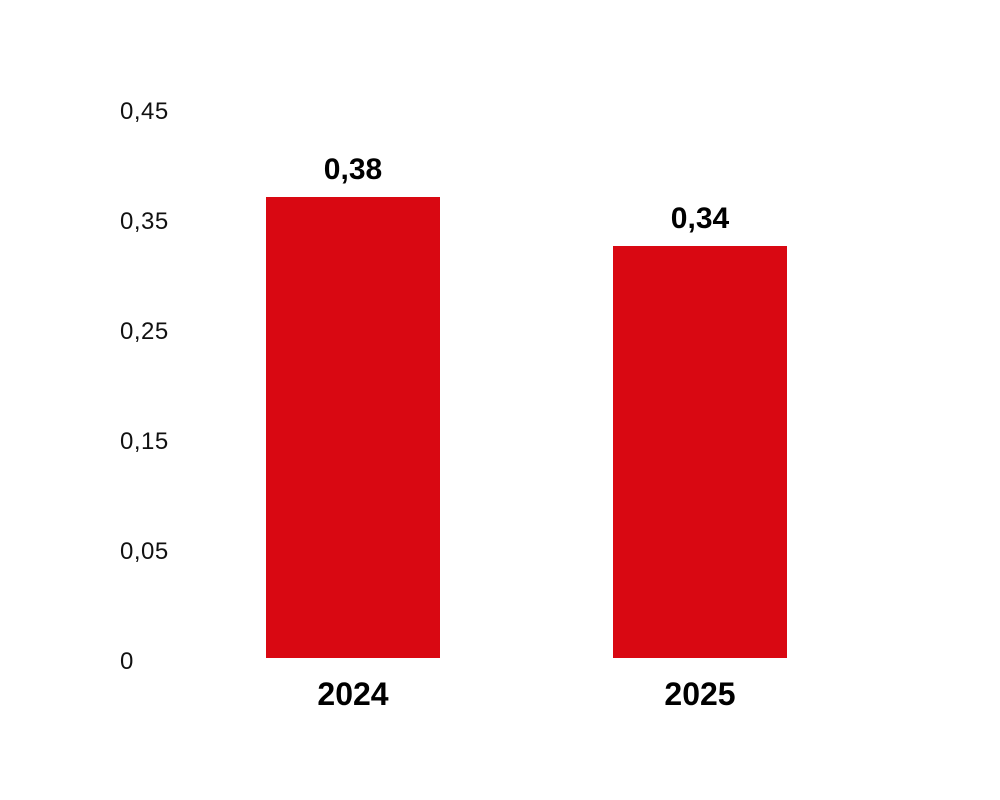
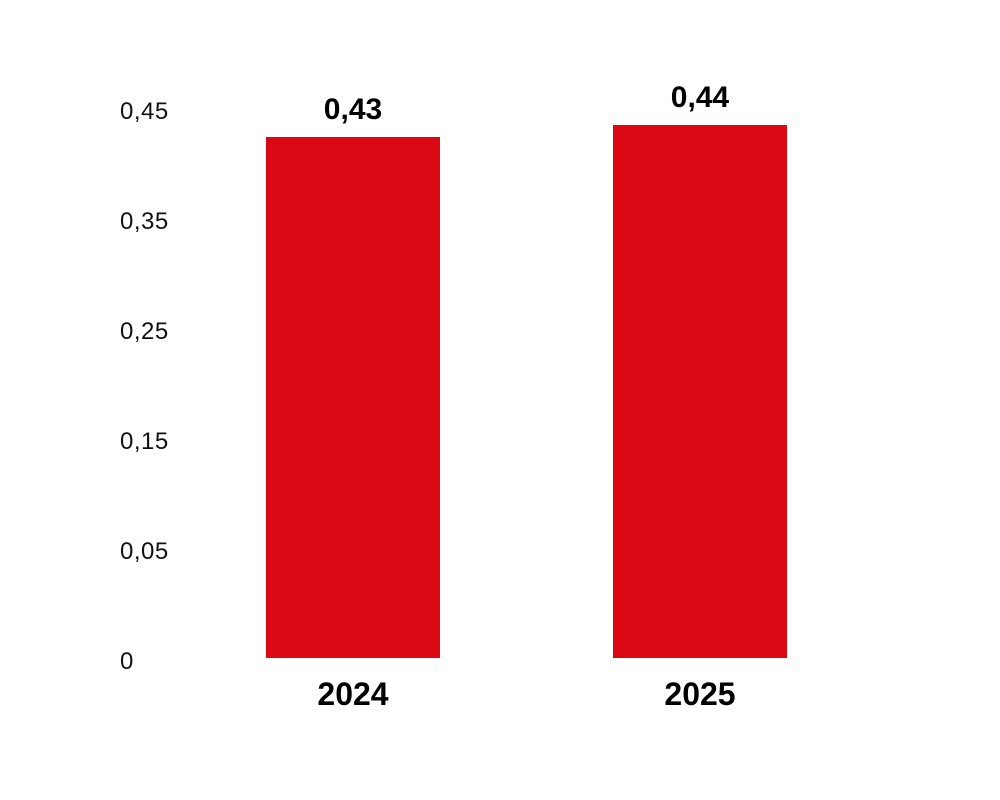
2024: 0,38 -> 0,43
2025: 0,34 -> 0,44
